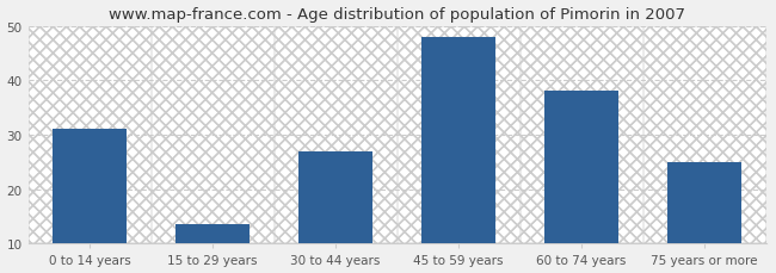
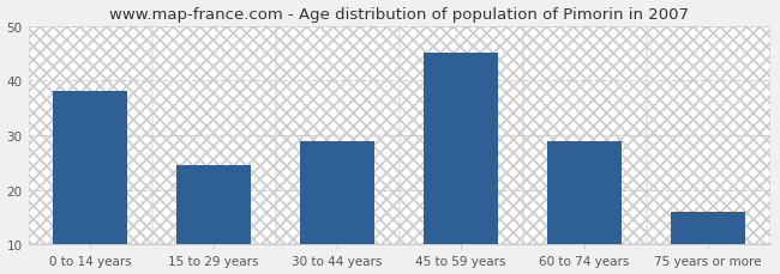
0 to 14 years: 31.0 -> 38.0
15 to 29 years: 13.5 -> 24.5
30 to 44 years: 27.0 -> 29.0
45 to 59 years: 48.0 -> 45.0
60 to 74 years: 38.0 -> 29.0
75 years or more: 25.0 -> 16.0
